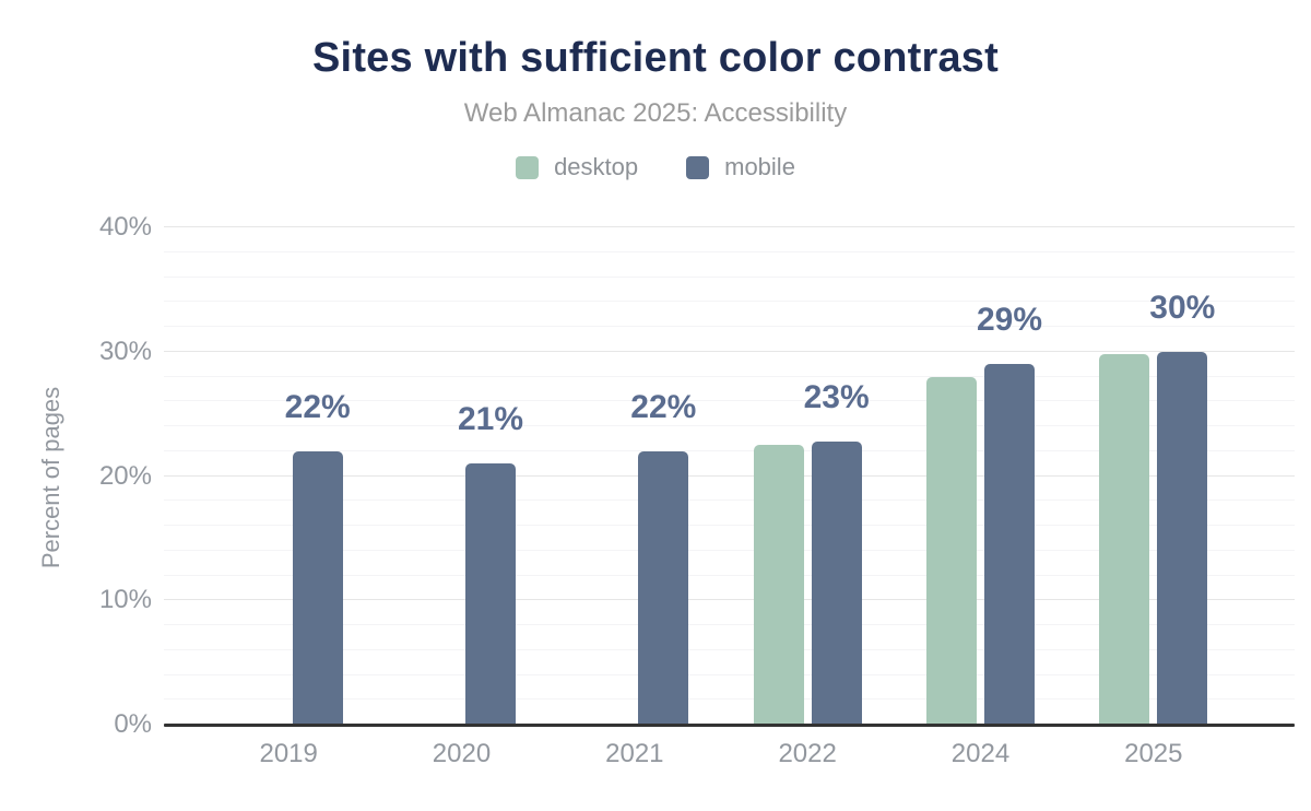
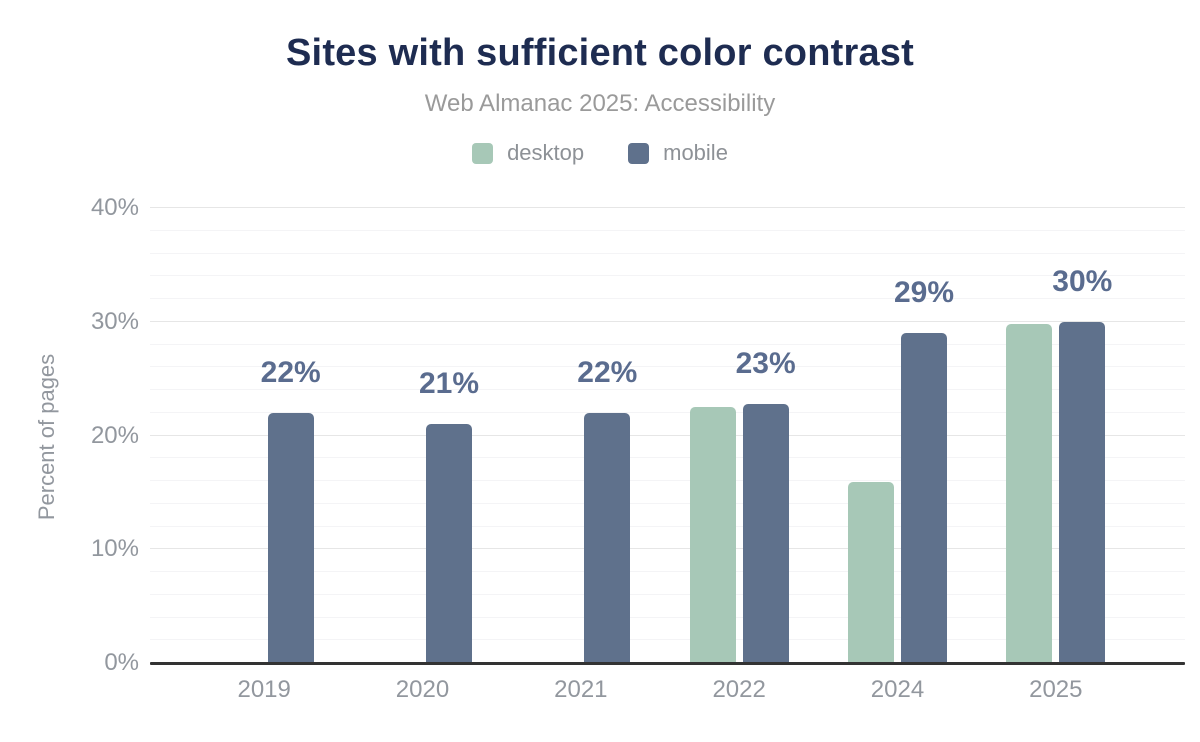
desktop/2024: 28.0% -> 15.9%
